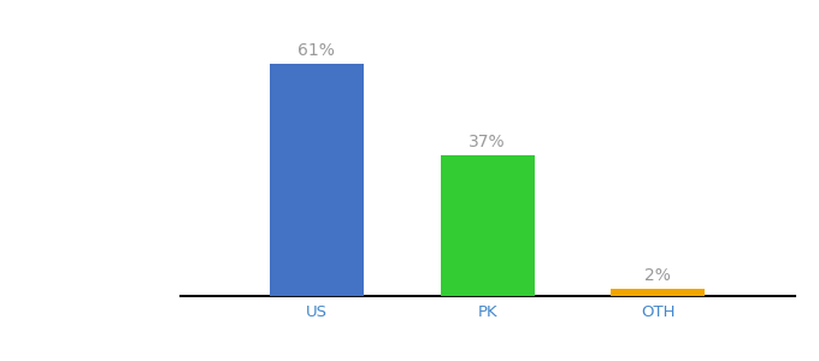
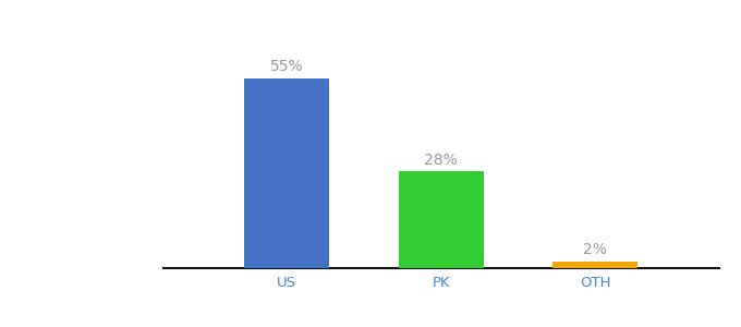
US: 61% -> 55%
PK: 37% -> 28%
